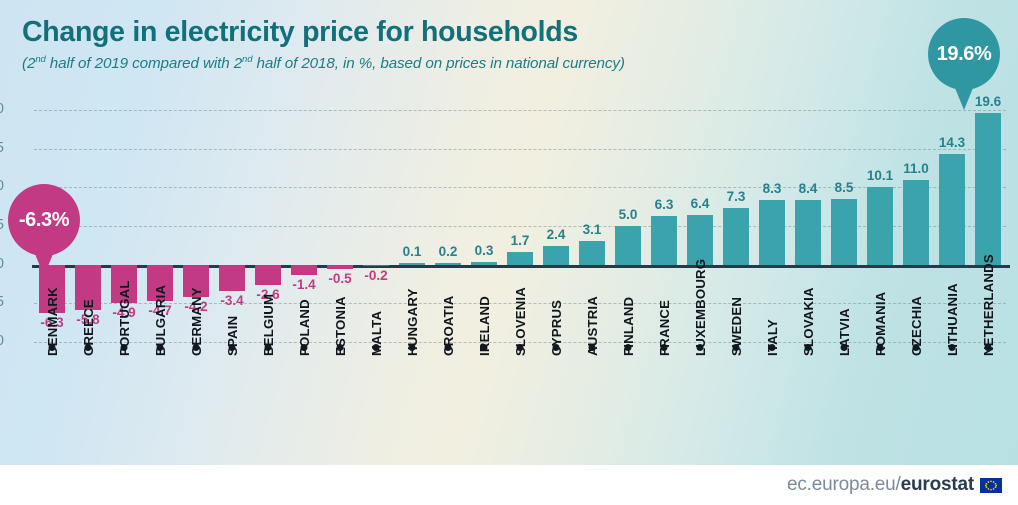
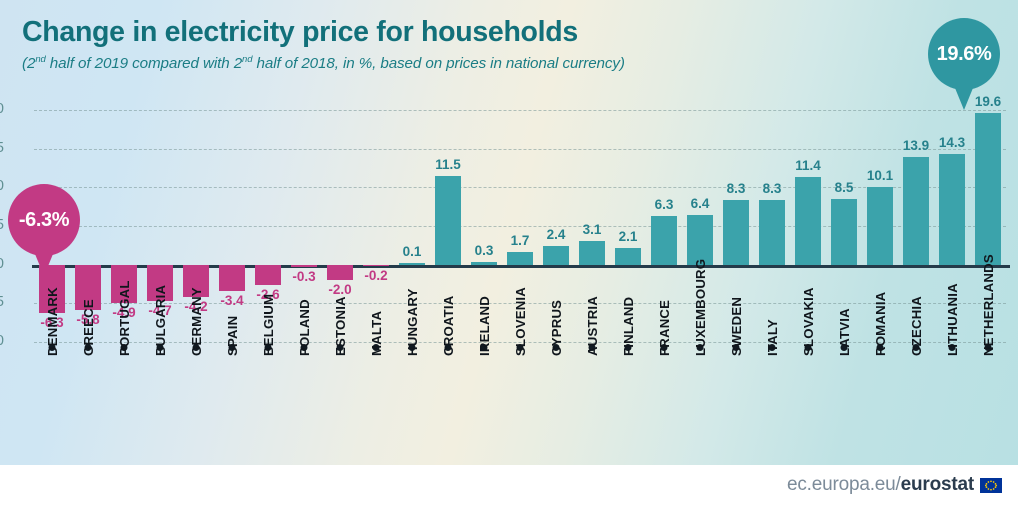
POLAND: -1.4 -> -0.3
ESTONIA: -0.5 -> -2.0
CROATIA: 0.2 -> 11.5
FINLAND: 5.0 -> 2.1
SWEDEN: 7.3 -> 8.3
SLOVAKIA: 8.4 -> 11.4
CZECHIA: 11.0 -> 13.9
